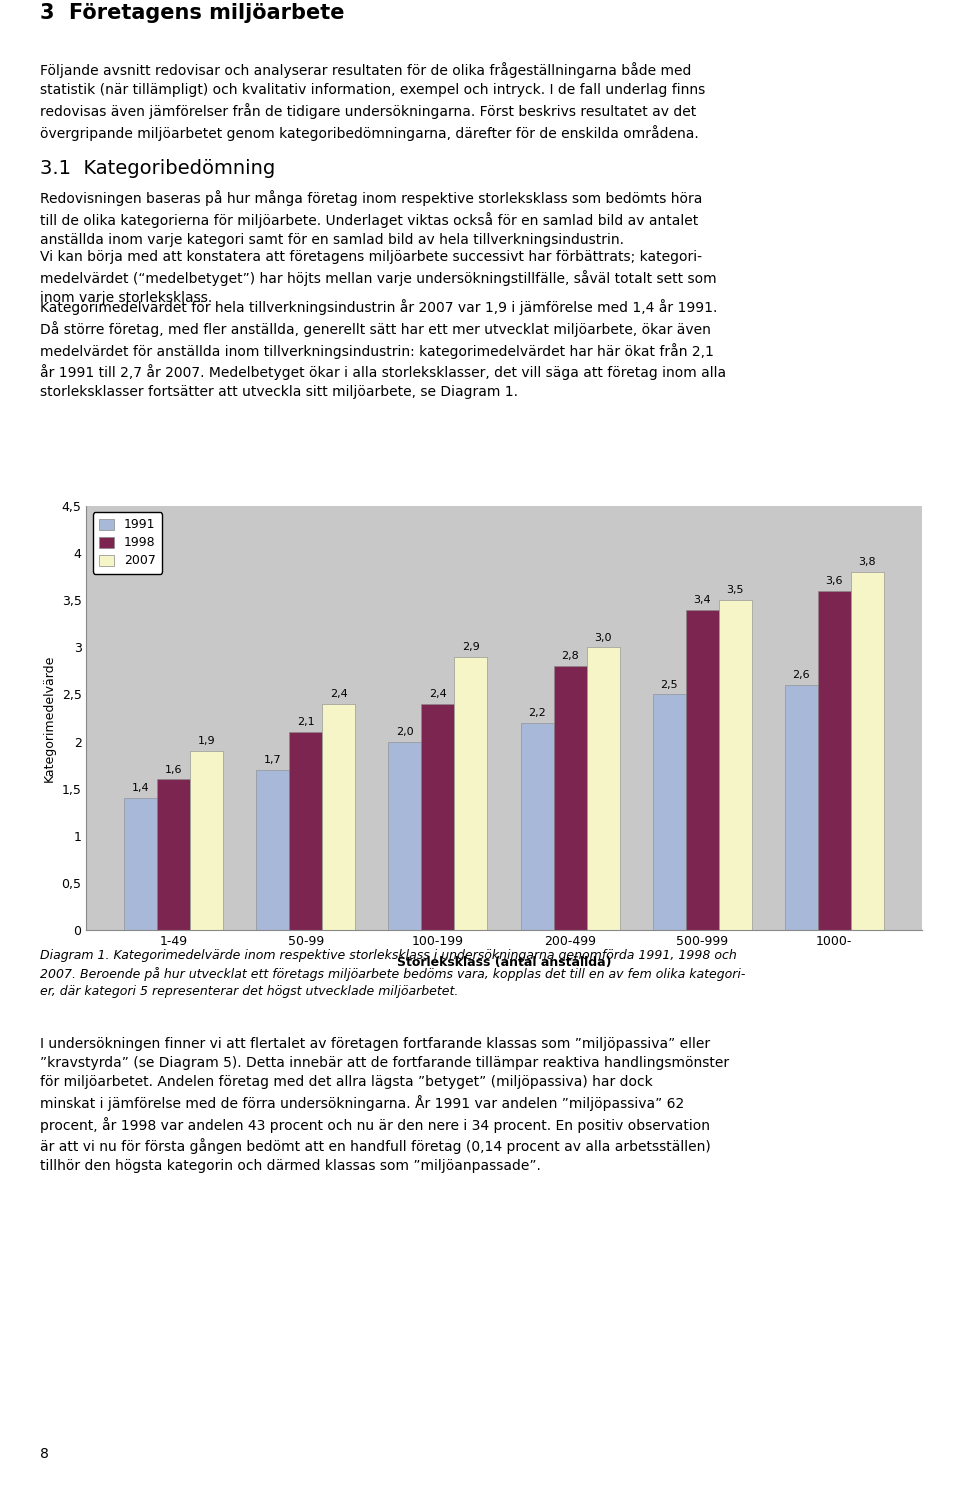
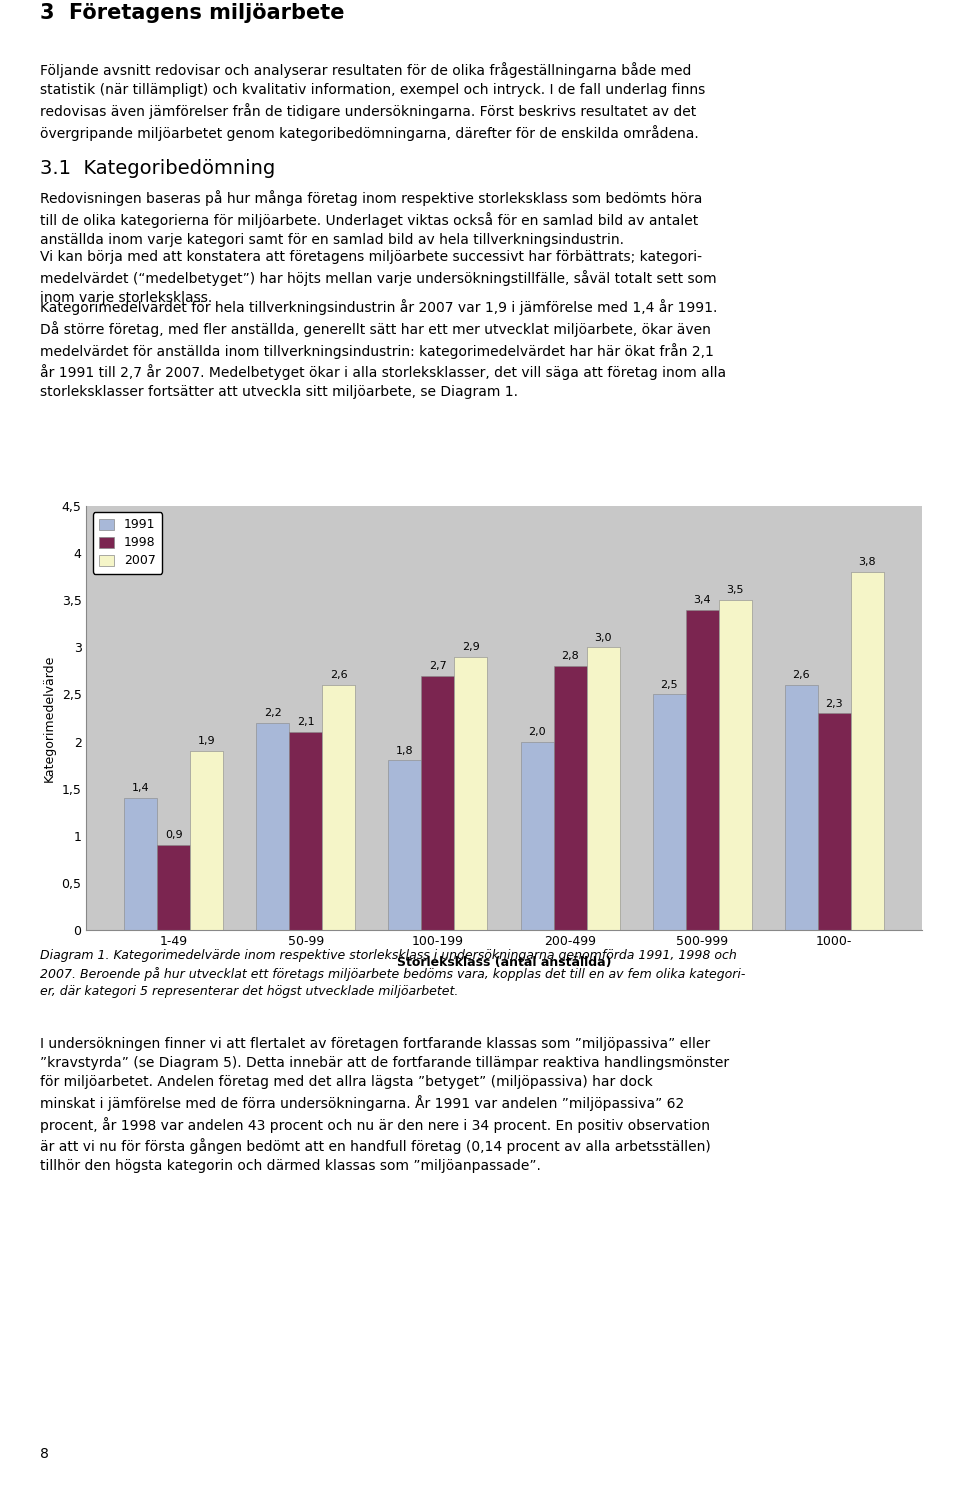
1998/1-49: 1,6 -> 0,9
1991/50-99: 1,7 -> 2,2
2007/50-99: 2,4 -> 2,6
1991/100-199: 2,0 -> 1,8
1998/100-199: 2,4 -> 2,7
1991/200-499: 2,2 -> 2,0
1998/1000-: 3,6 -> 2,3
